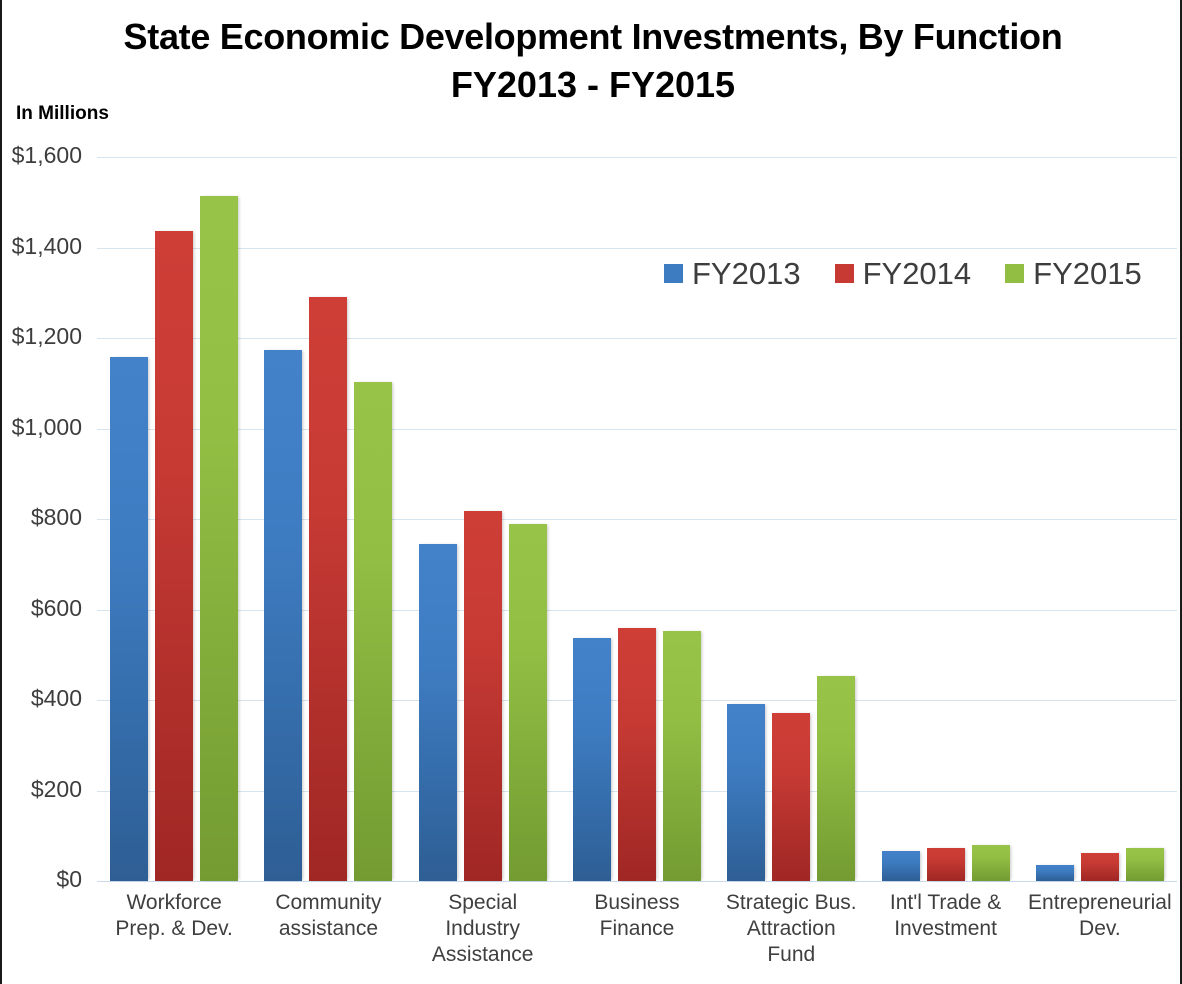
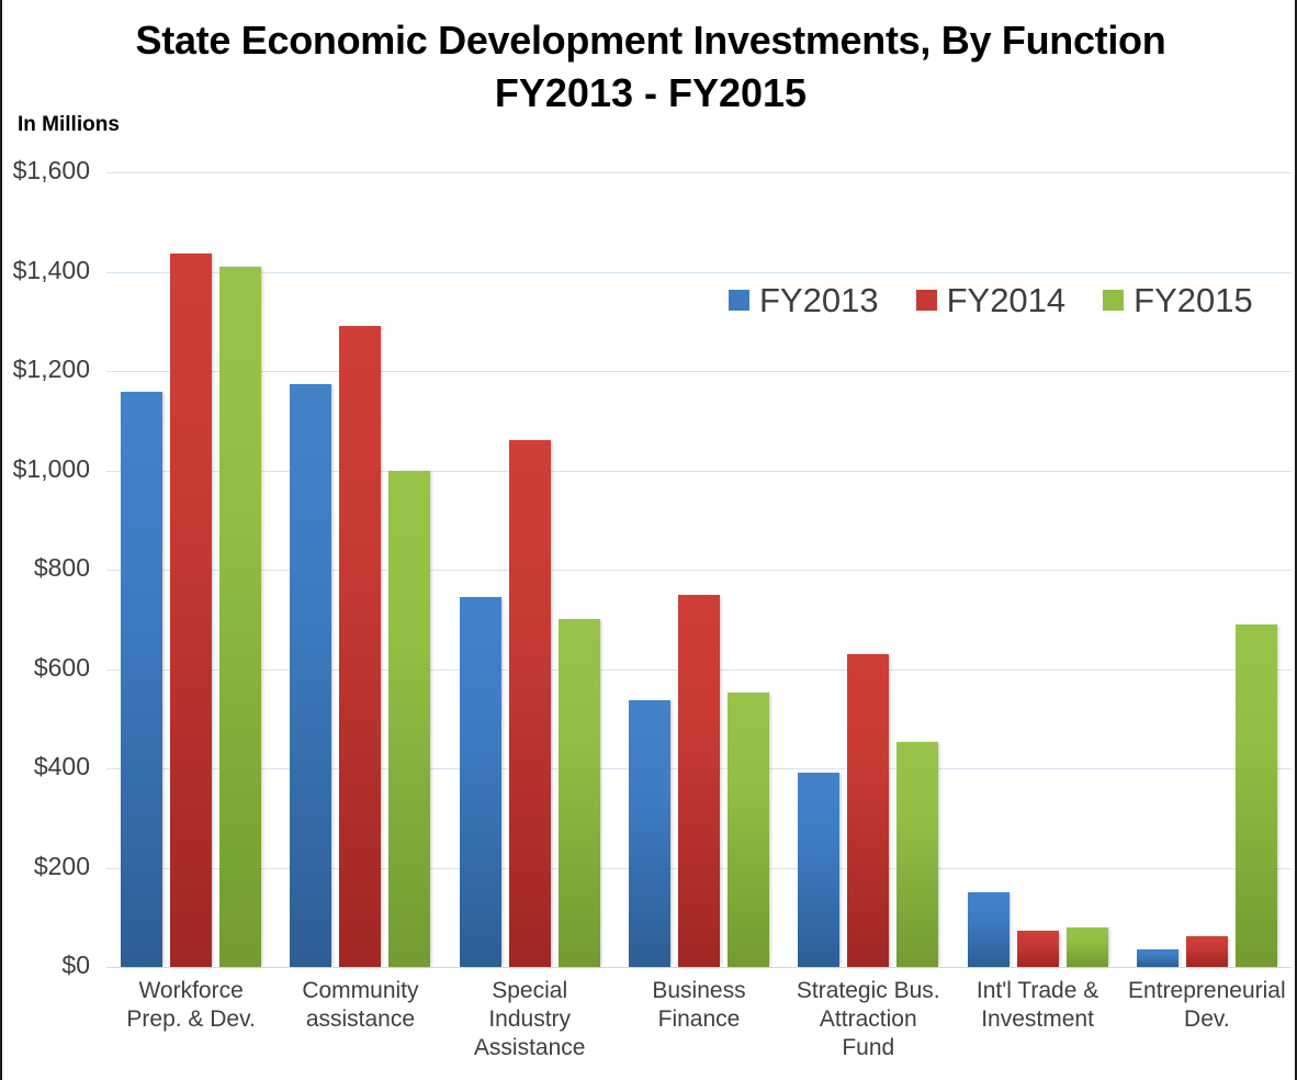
FY2015/Workforce Prep. & Dev.: $1510 -> $1410
FY2015/Community assistance: $1100 -> $1000
FY2014/Special Industry Assistance: $820 -> $1060
FY2015/Special Industry Assistance: $790 -> $700
FY2014/Business Finance: $560 -> $750
FY2014/Strategic Bus. Attraction Fund: $370 -> $630
FY2013/Int'l Trade & Investment: $70 -> $150
FY2015/Entrepreneurial Dev.: $70 -> $690
